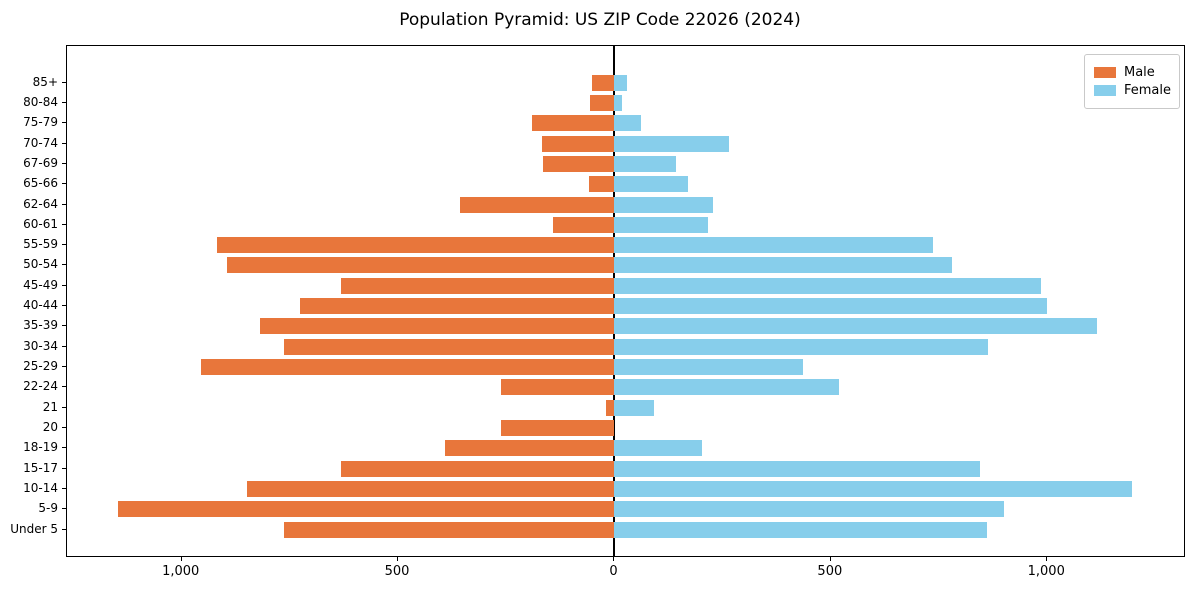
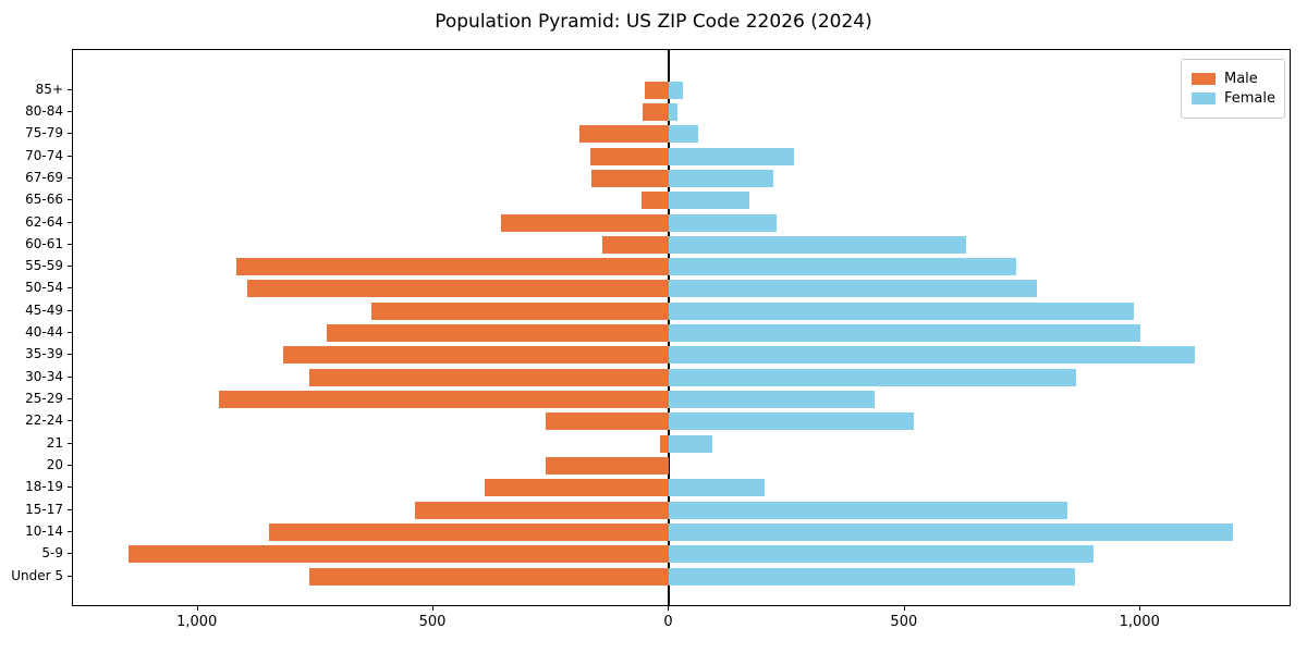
Female/67-69: 140 -> 220
Female/60-61: 220 -> 630
Male/15-17: 630 -> 540
